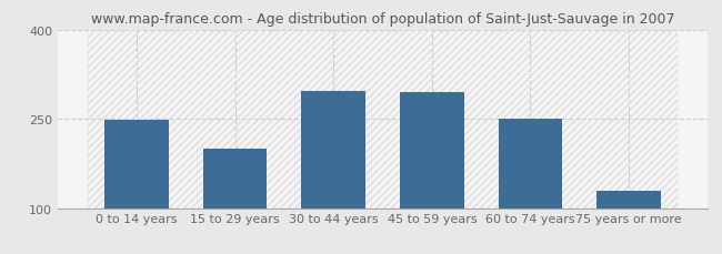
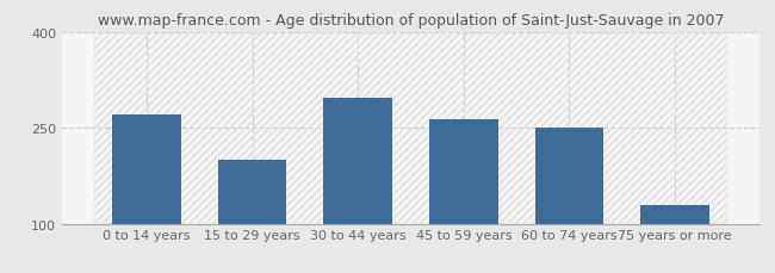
0 to 14 years: 248 -> 270
45 to 59 years: 294 -> 263
